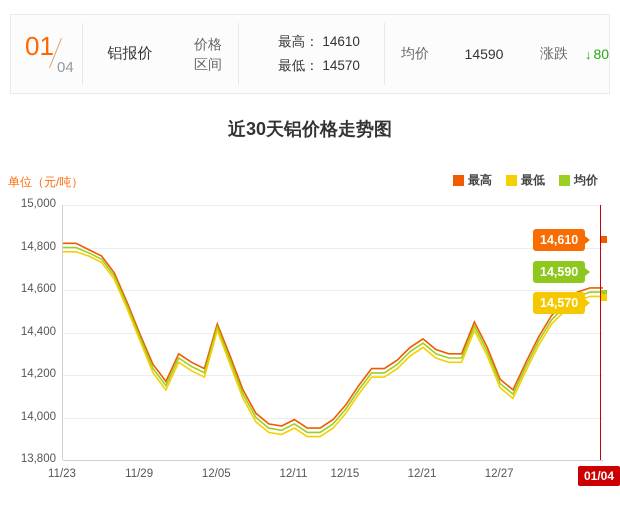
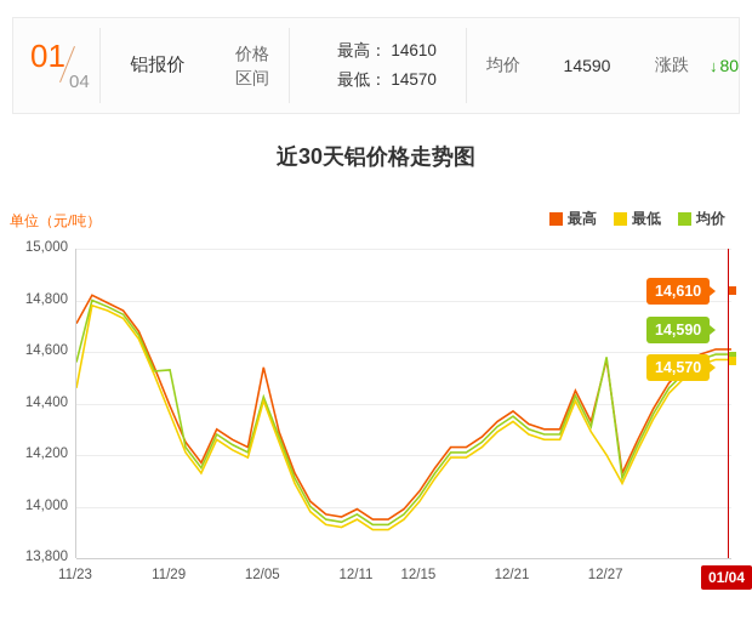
最高/11/23: 14820 -> 14710
均价/11/23: 14800 -> 14560
最低/11/23: 14780 -> 14460
均价/11/29: 14380 -> 14530
最高/12/05: 14440 -> 14540
最高/12/27: 14180 -> 14570
均价/12/27: 14160 -> 14580
最低/12/27: 14140 -> 14200
